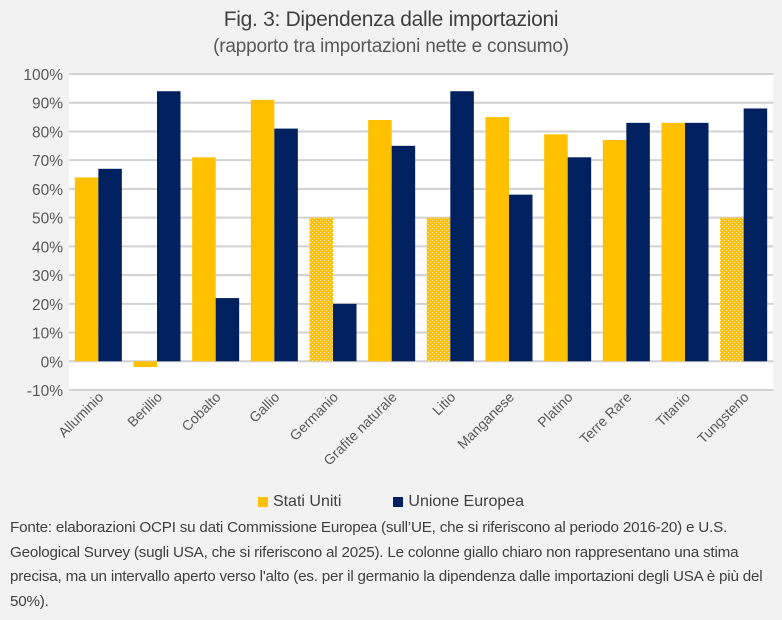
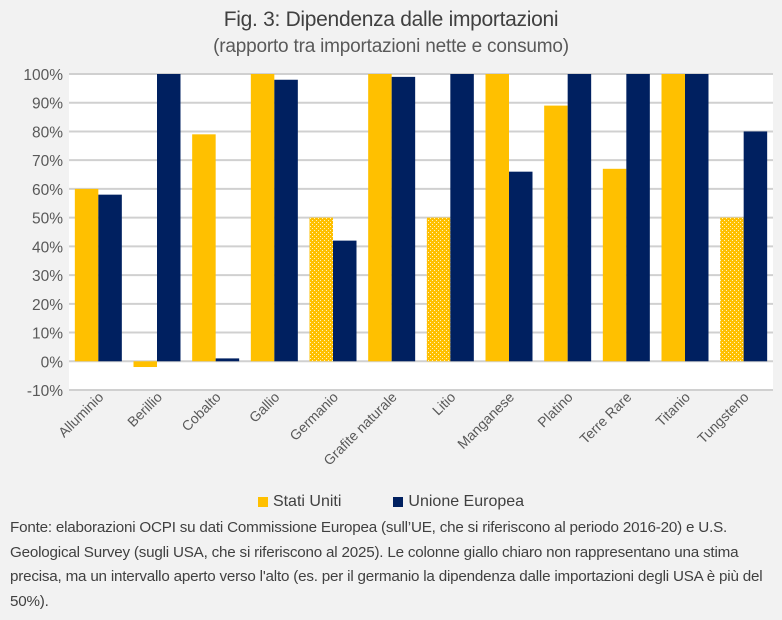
Stati Uniti/Alluminio: 64% -> 60%
Unione Europea/Alluminio: 67% -> 58%
Unione Europea/Berillio: 94% -> 100%
Stati Uniti/Cobalto: 71% -> 79%
Unione Europea/Cobalto: 22% -> 1%
Stati Uniti/Gallio: 91% -> 100%
Unione Europea/Gallio: 81% -> 98%
Unione Europea/Germanio: 20% -> 42%
Stati Uniti/Grafite naturale: 84% -> 100%
Unione Europea/Grafite naturale: 75% -> 99%
Unione Europea/Litio: 94% -> 100%
Stati Uniti/Manganese: 85% -> 100%
Unione Europea/Manganese: 58% -> 66%
Stati Uniti/Platino: 79% -> 89%
Unione Europea/Platino: 71% -> 100%
Stati Uniti/Terre Rare: 77% -> 67%
Unione Europea/Terre Rare: 83% -> 100%
Stati Uniti/Titanio: 83% -> 100%
Unione Europea/Titanio: 83% -> 100%
Unione Europea/Tungsteno: 88% -> 80%
